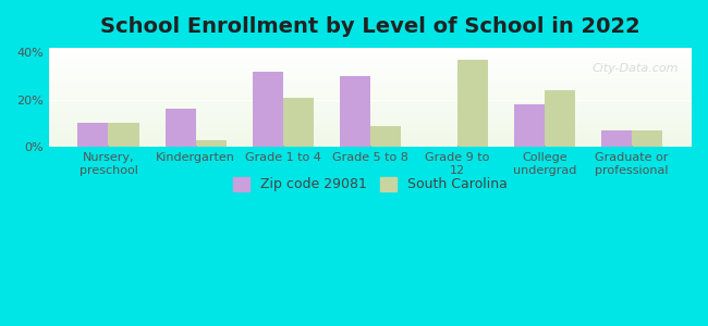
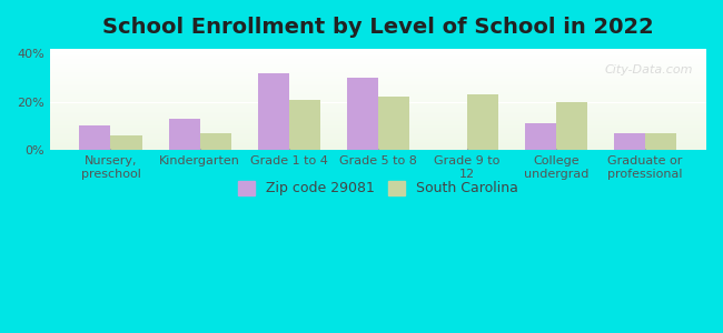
South Carolina/Nursery, preschool: 10% -> 6%
Zip code 29081/Kindergarten: 16% -> 13%
South Carolina/Kindergarten: 3% -> 7%
South Carolina/Grade 5 to 8: 9% -> 22%
South Carolina/Grade 9 to 12: 37% -> 23%
Zip code 29081/College undergrad: 18% -> 11%
South Carolina/College undergrad: 24% -> 20%
